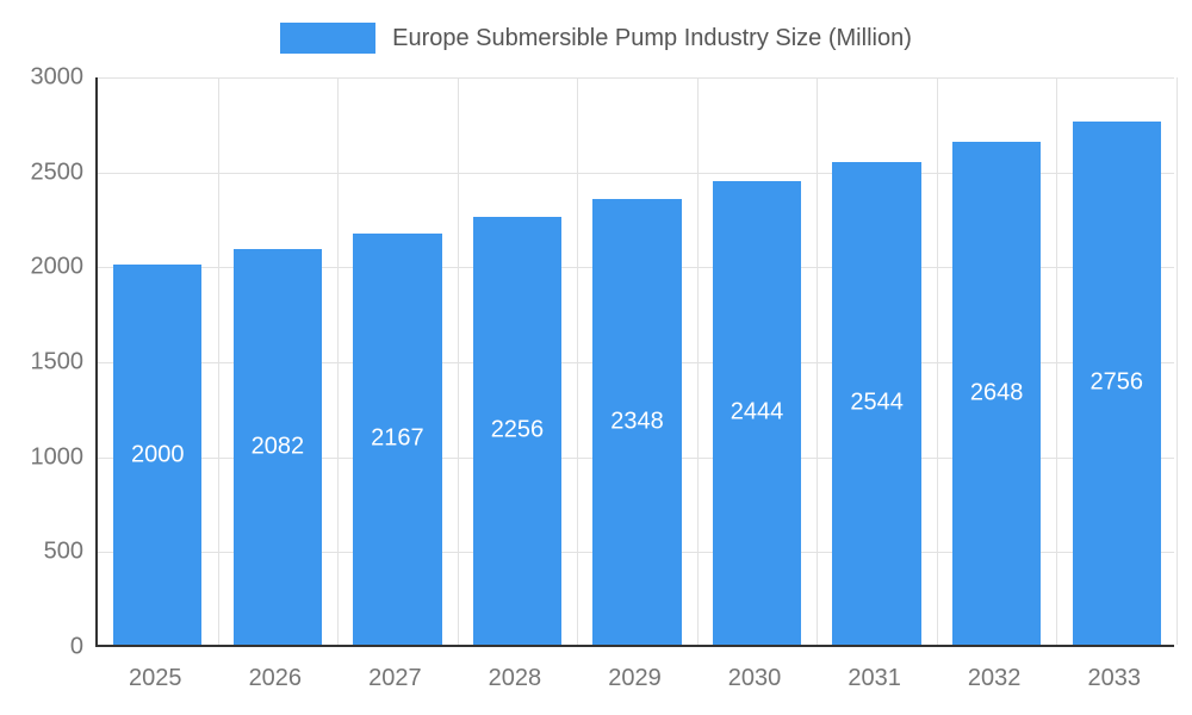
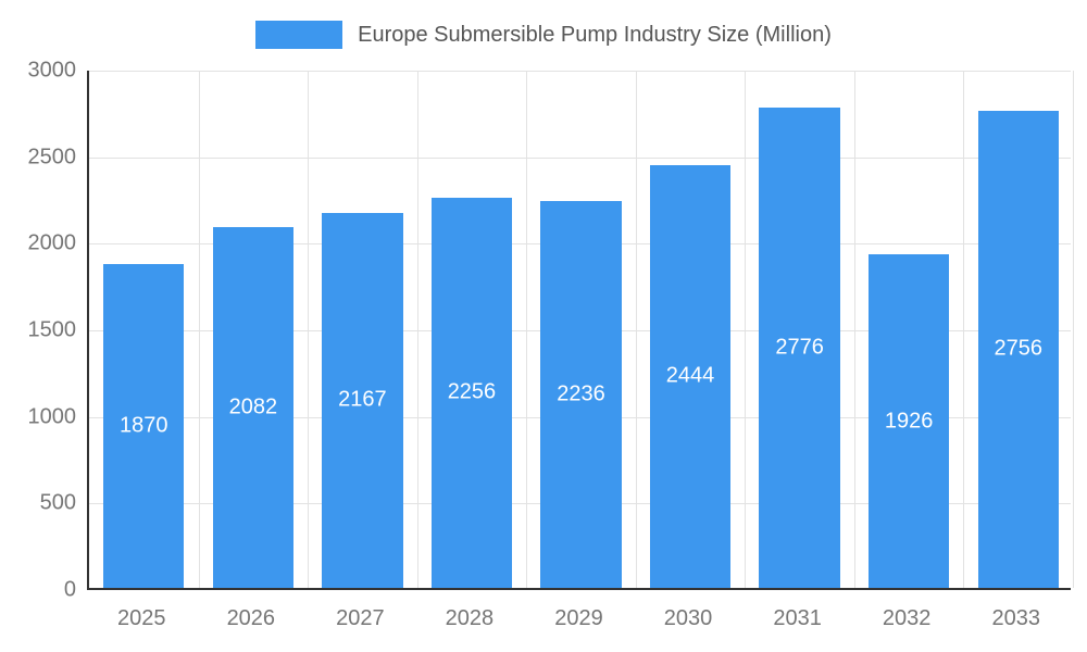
2025: 2000 -> 1870
2029: 2348 -> 2236
2031: 2544 -> 2776
2032: 2648 -> 1926
